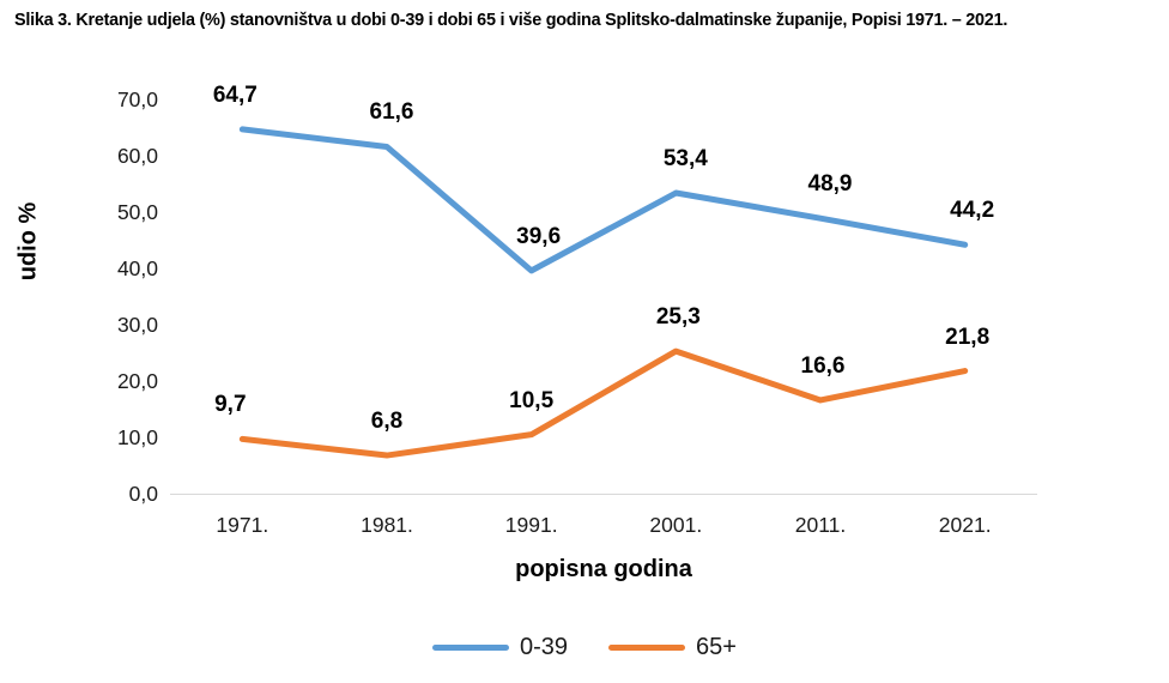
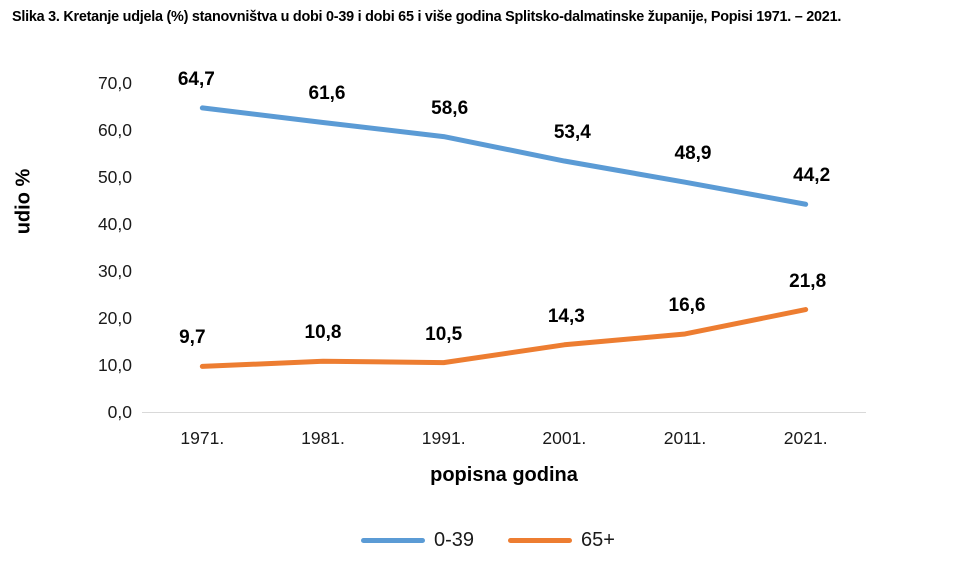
65+/1981.: 6,8 -> 10,8
0-39/1991.: 39,6 -> 58,6
65+/2001.: 25,3 -> 14,3
